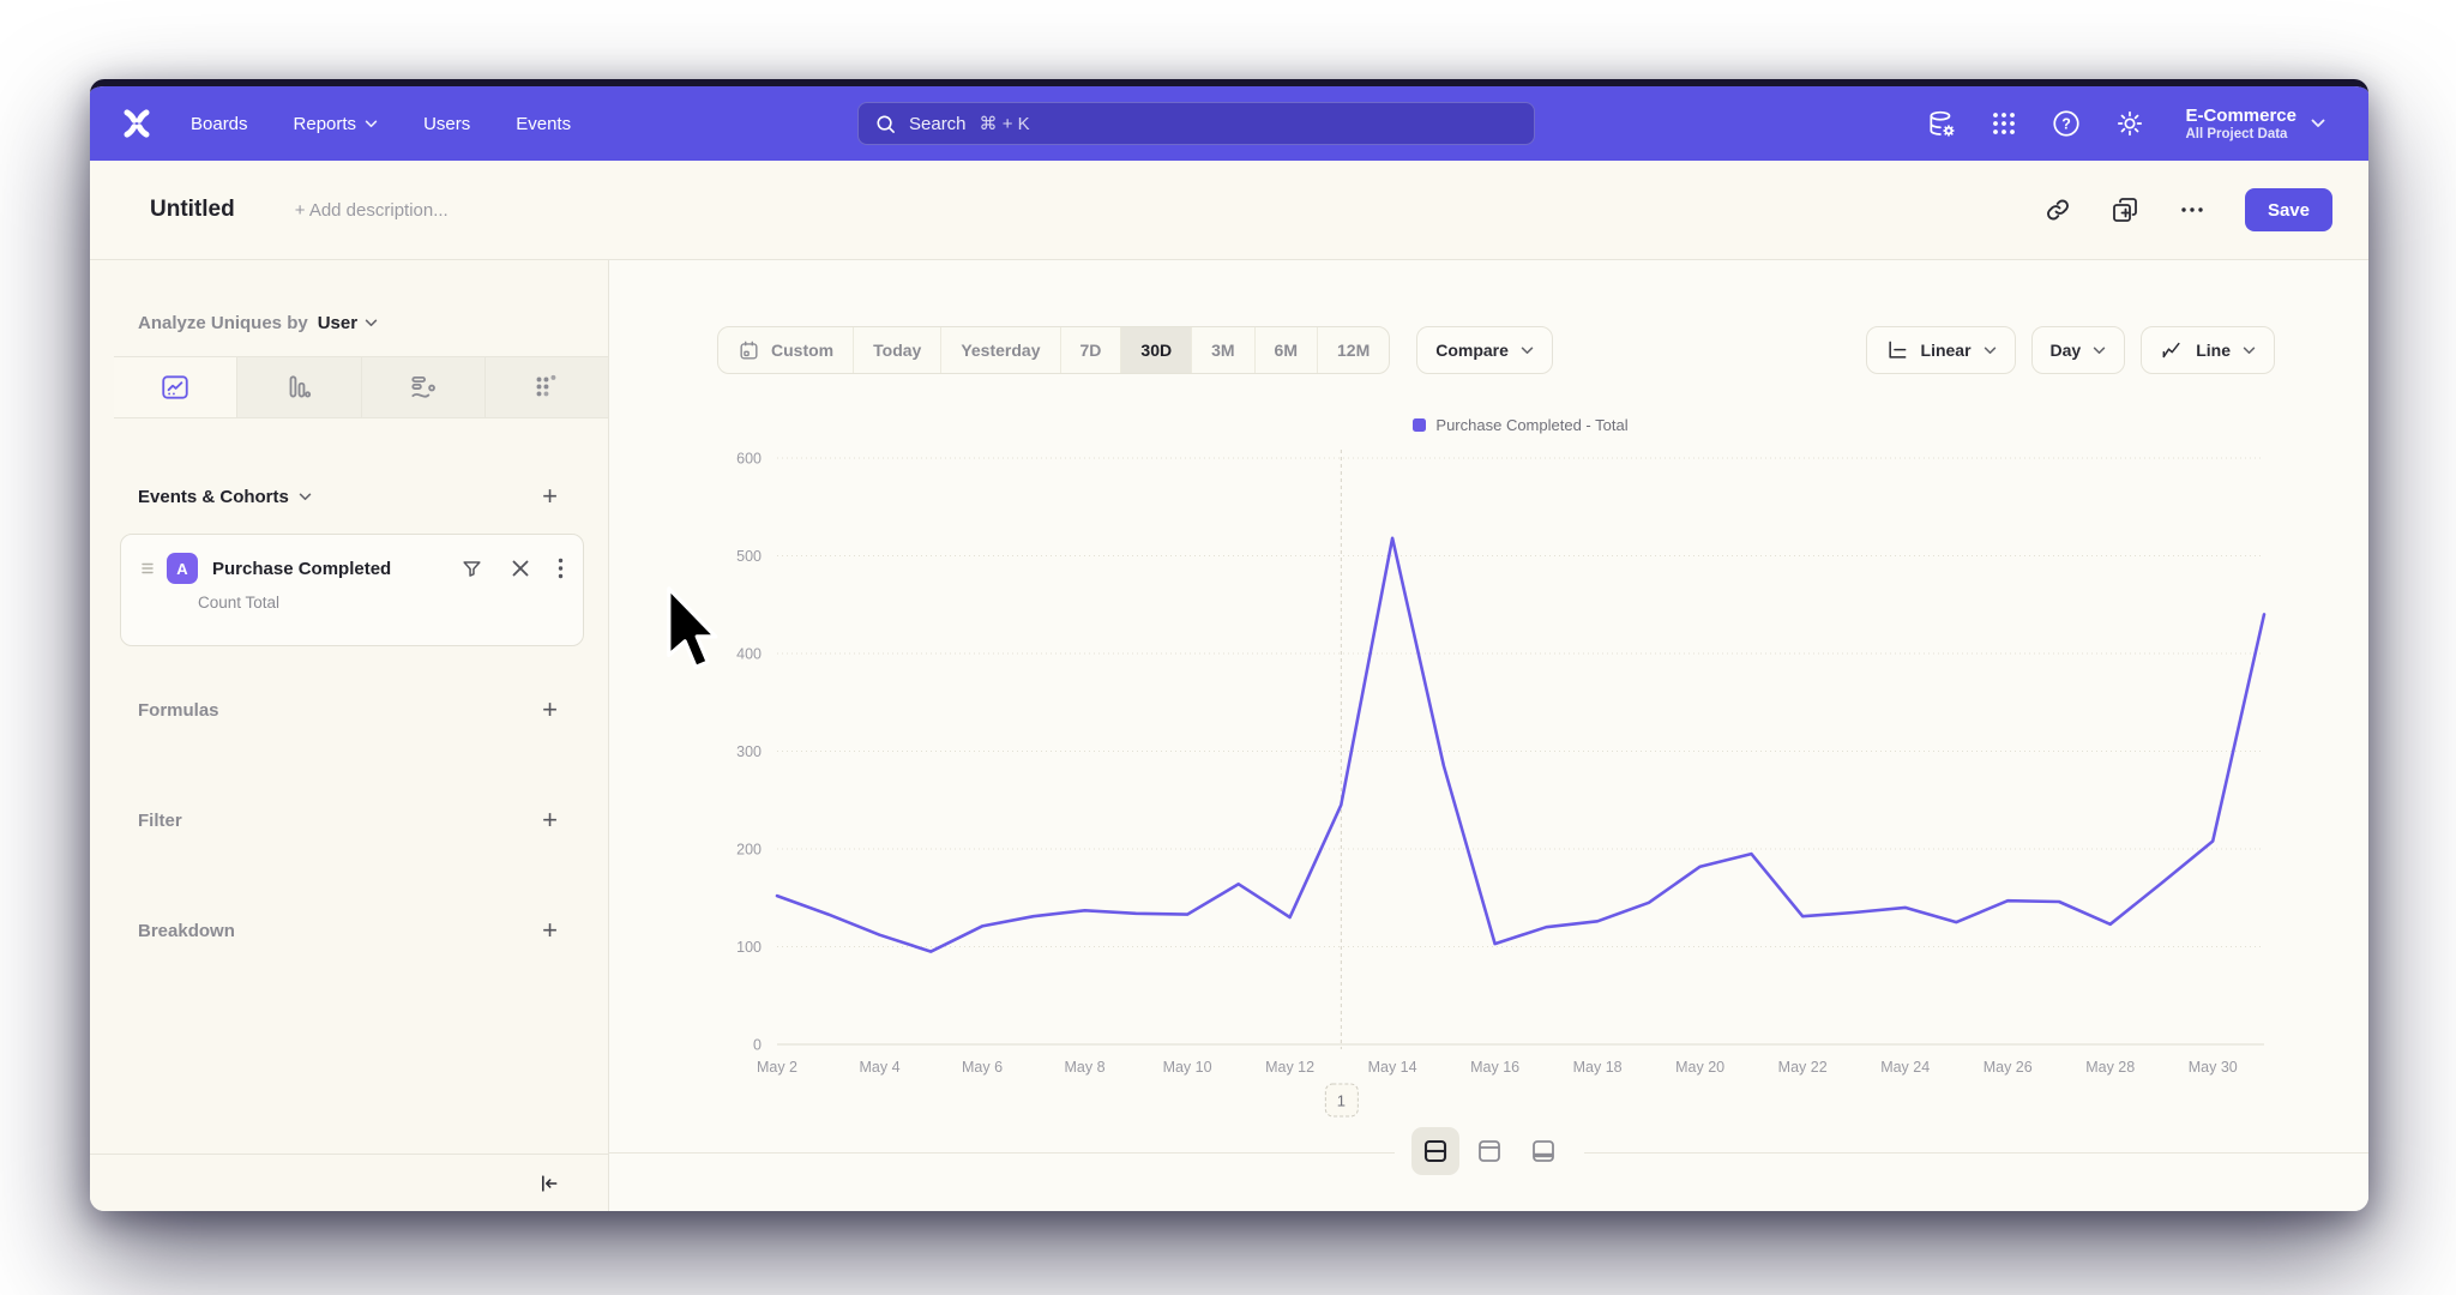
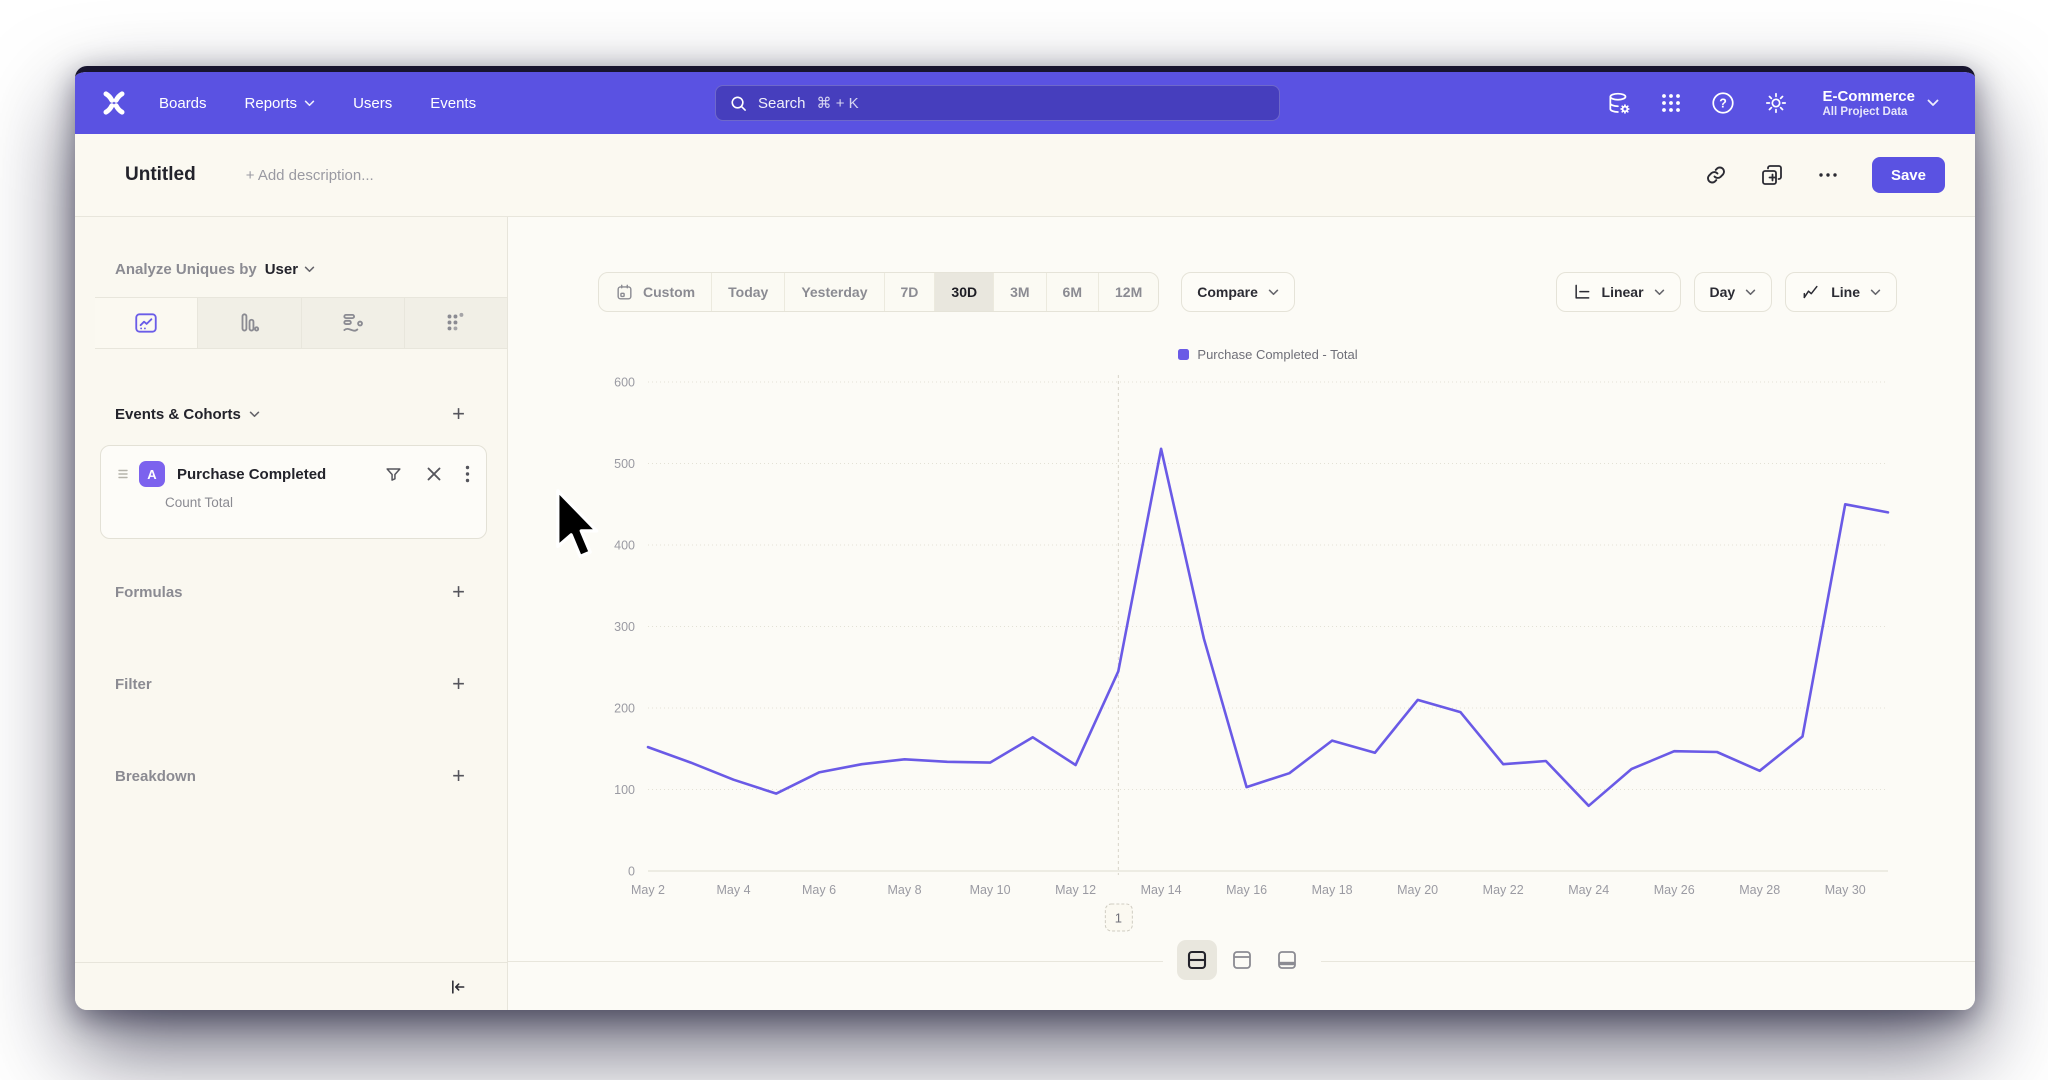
May 18: 130 -> 160
May 20: 180 -> 210
May 24: 140 -> 80
May 30: 210 -> 450
